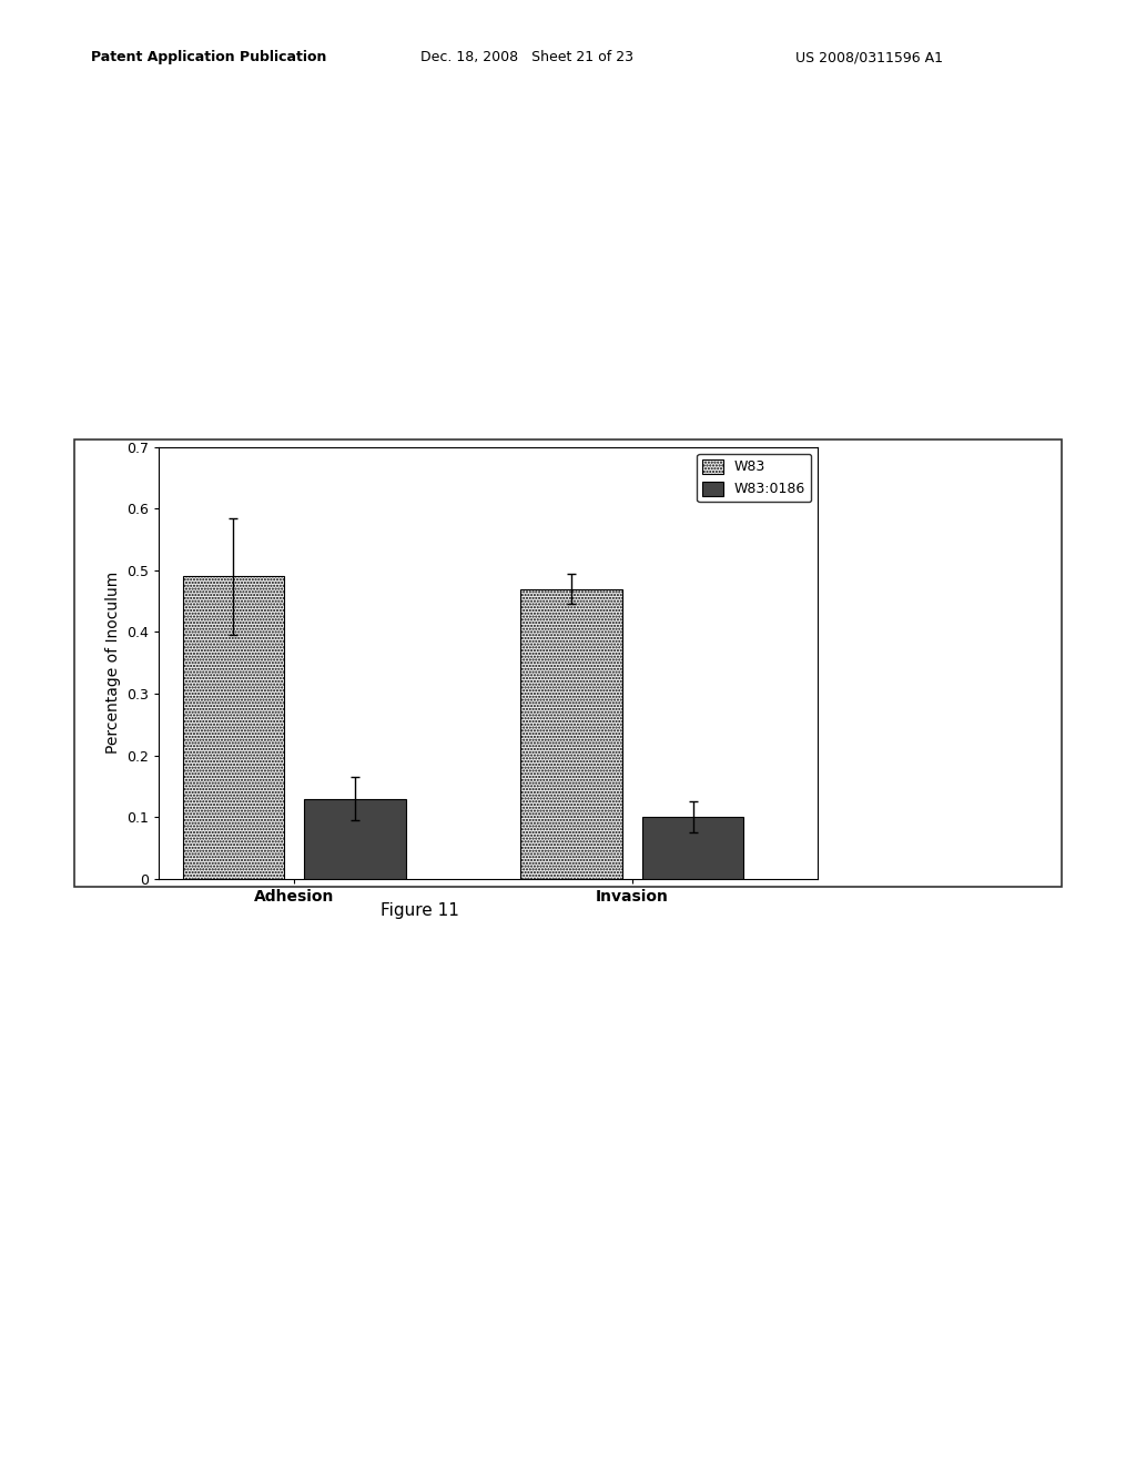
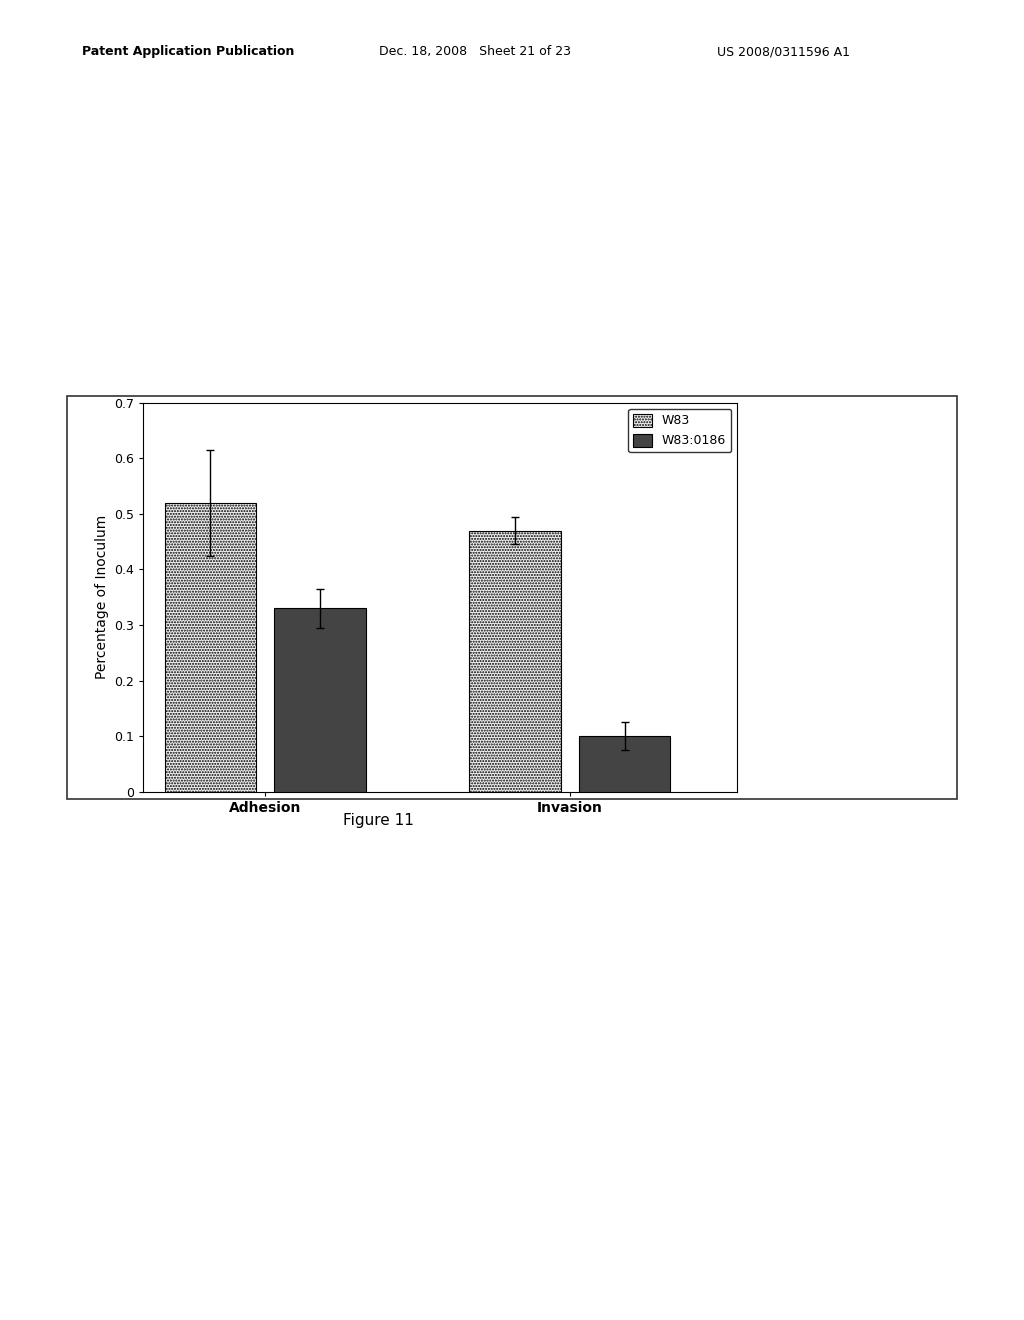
W83/Adhesion: 0.49 -> 0.52
W83:0186/Adhesion: 0.13 -> 0.33
